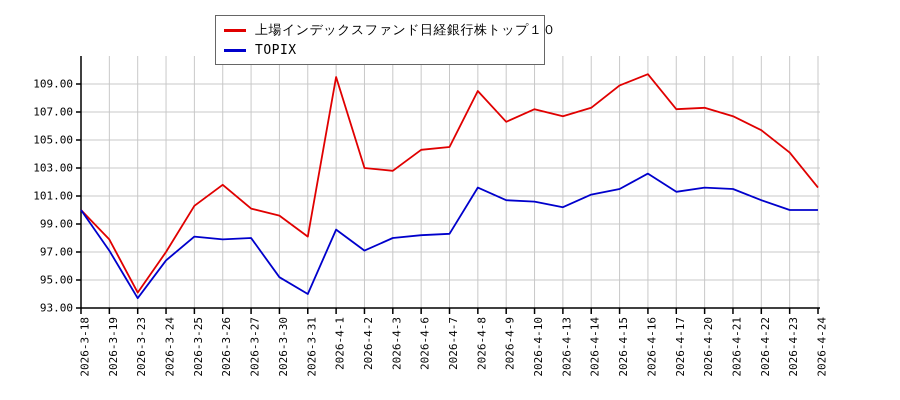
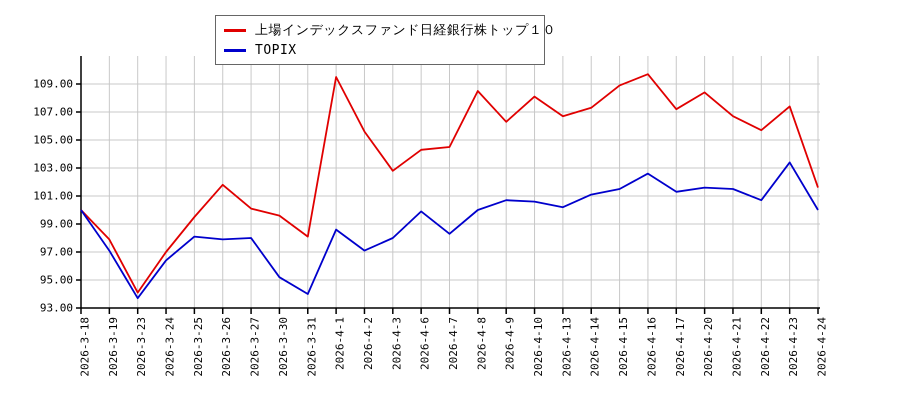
上場インデックスファンド日経銀行株トップ１０/2026-3-25: 100.3 -> 99.5
上場インデックスファンド日経銀行株トップ１０/2026-4-2: 103.0 -> 105.6
TOPIX/2026-4-6: 98.2 -> 99.9
TOPIX/2026-4-8: 101.6 -> 100.0
上場インデックスファンド日経銀行株トップ１０/2026-4-10: 107.2 -> 108.1
上場インデックスファンド日経銀行株トップ１０/2026-4-20: 107.3 -> 108.4
上場インデックスファンド日経銀行株トップ１０/2026-4-23: 104.1 -> 107.4
TOPIX/2026-4-23: 100.0 -> 103.4
